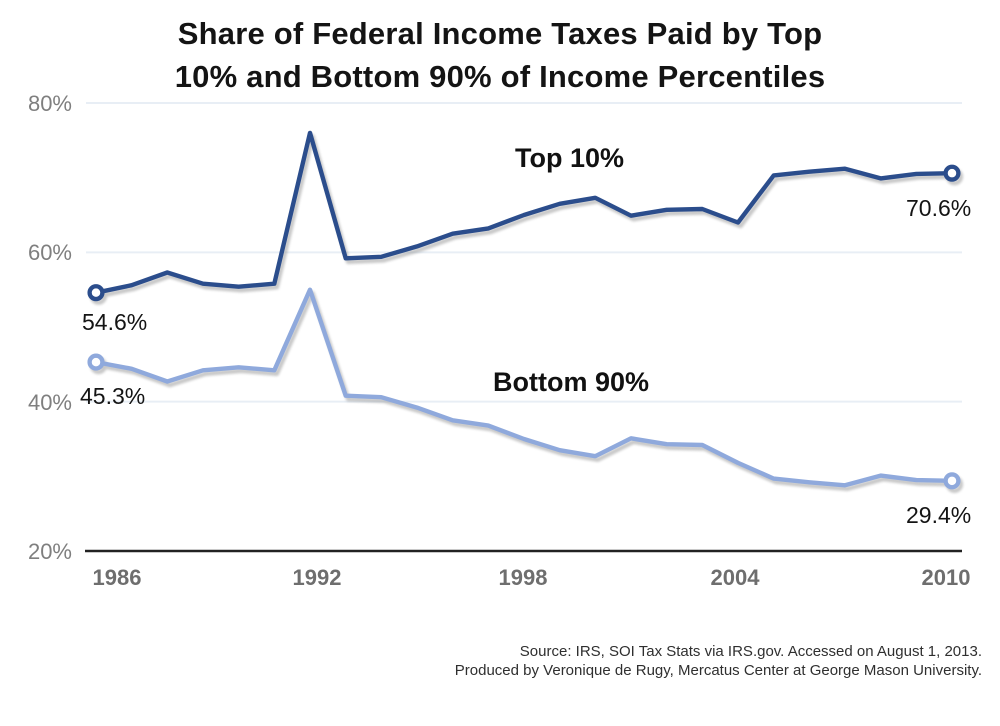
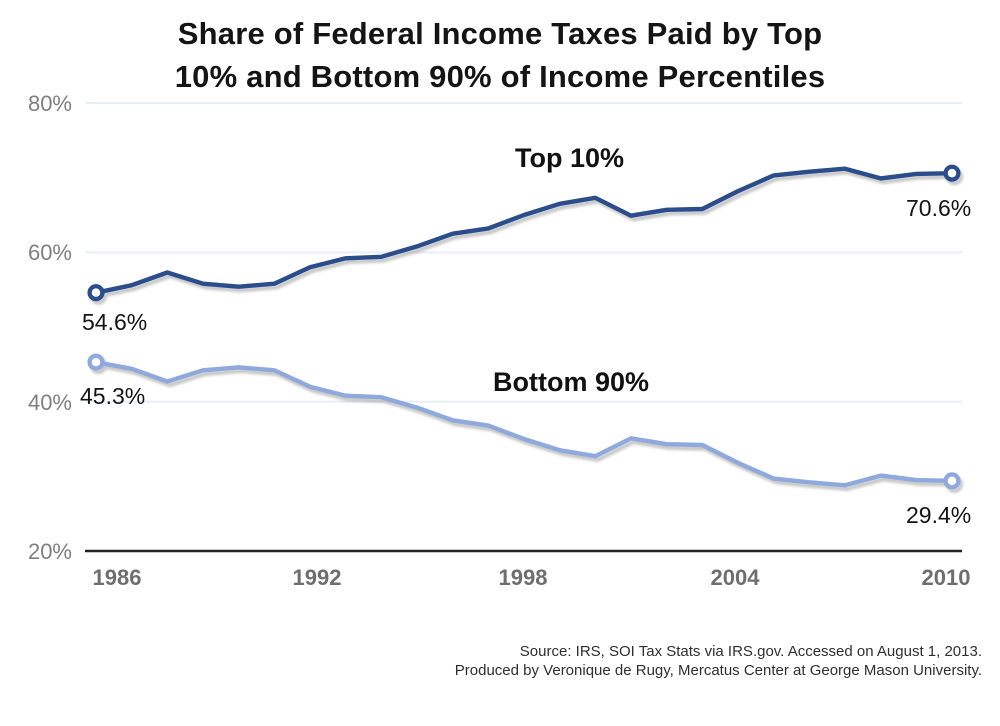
Top 10%/1992: 76% -> 58%
Bottom 90%/1992: 55% -> 42%
Top 10%/2004: 64% -> 68%
